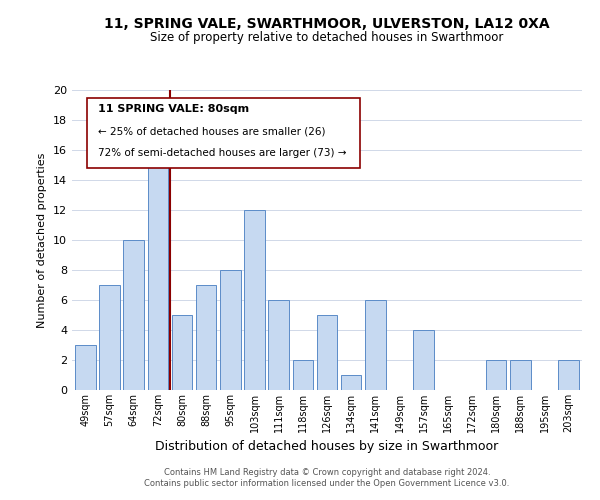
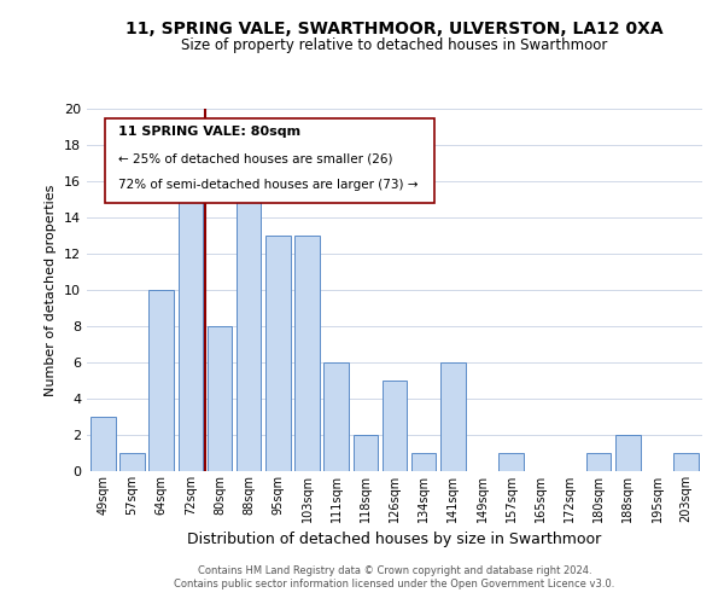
57sqm: 7 -> 1
80sqm: 5 -> 8
88sqm: 7 -> 15
95sqm: 8 -> 13
103sqm: 12 -> 13
157sqm: 4 -> 1
180sqm: 2 -> 1
203sqm: 2 -> 1
